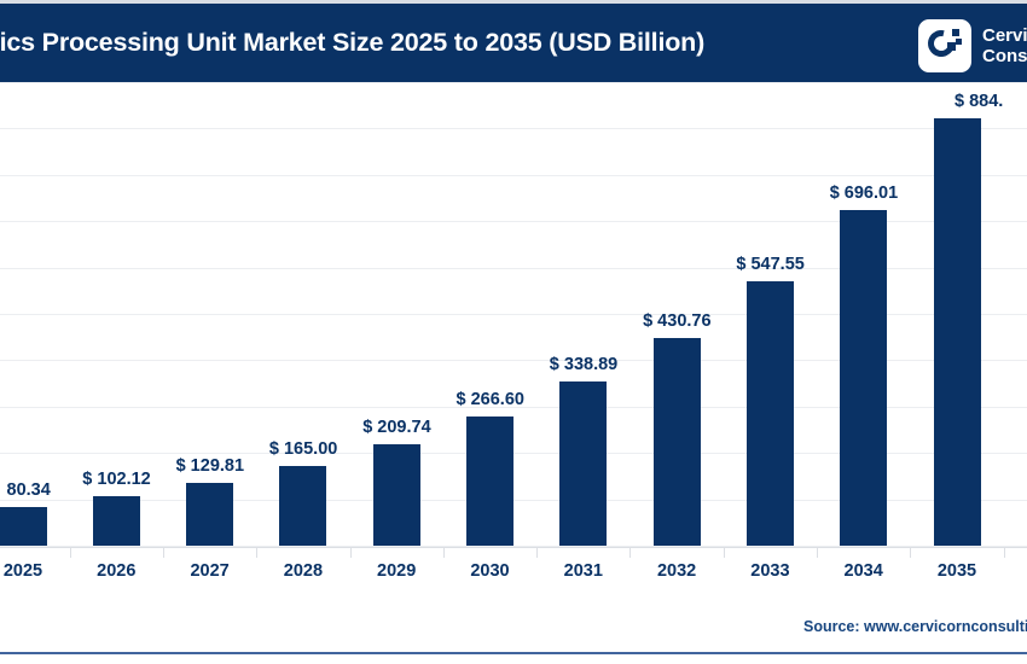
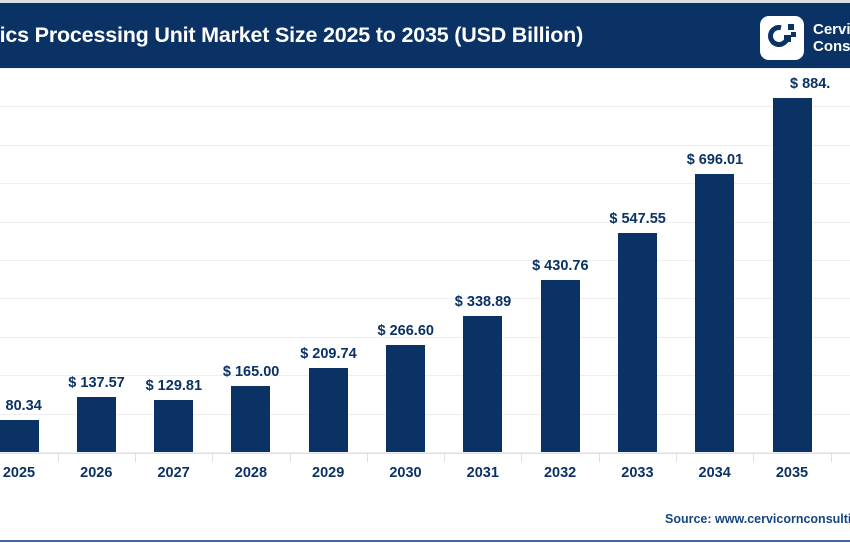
2026: 102.12 -> 137.57
